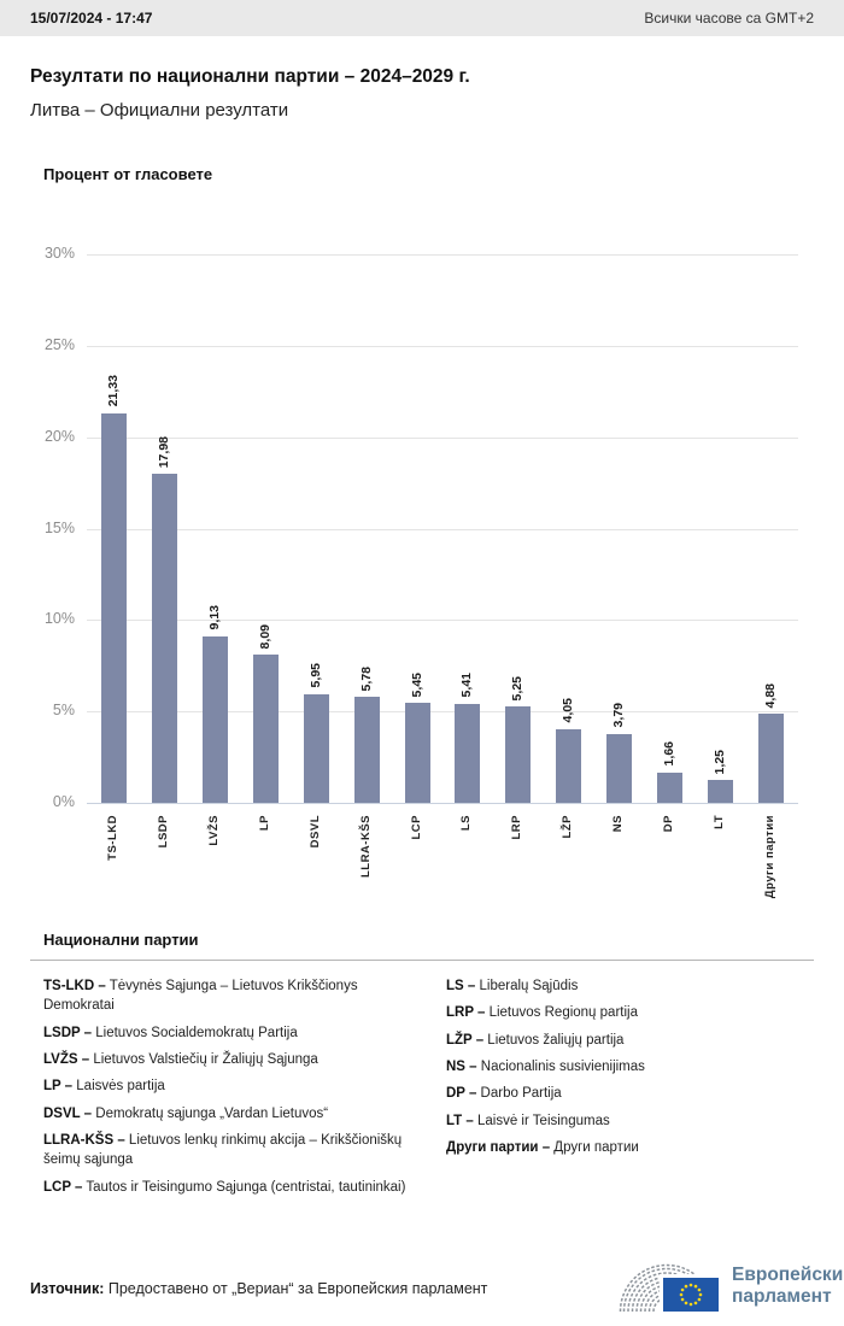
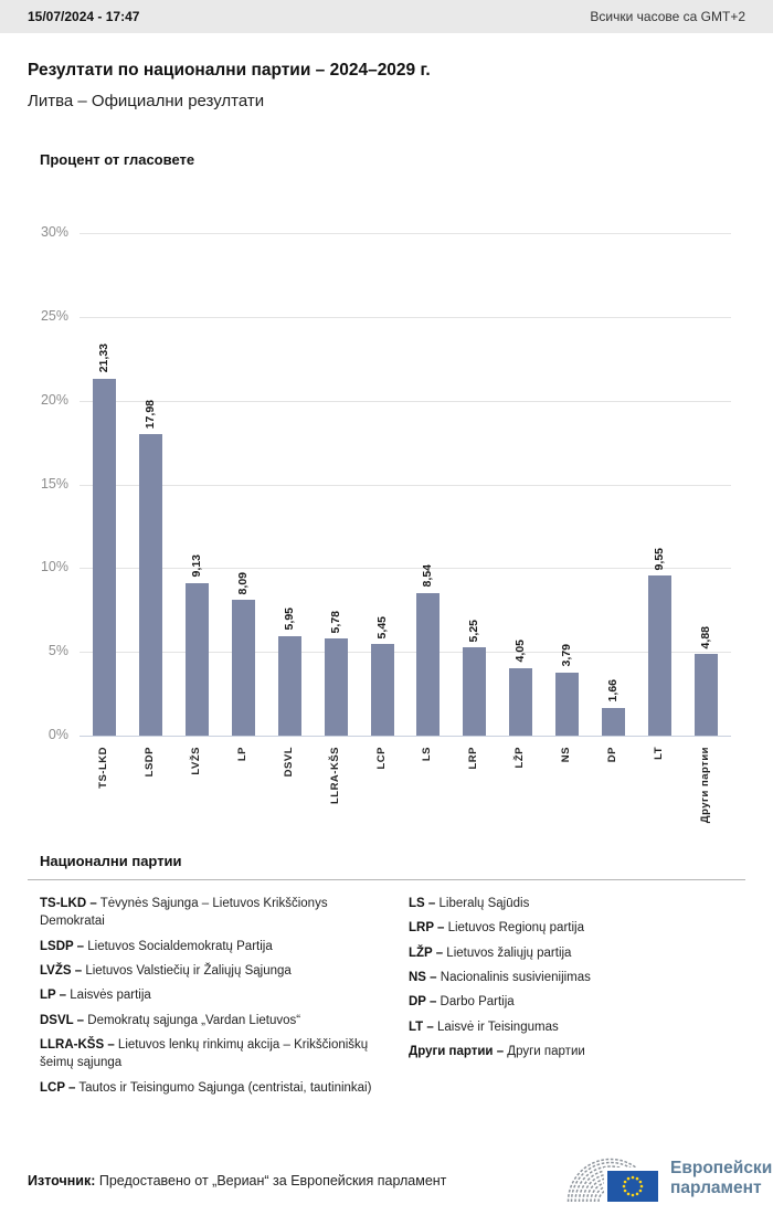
LS: 5,41 -> 8,54
LT: 1,25 -> 9,55
